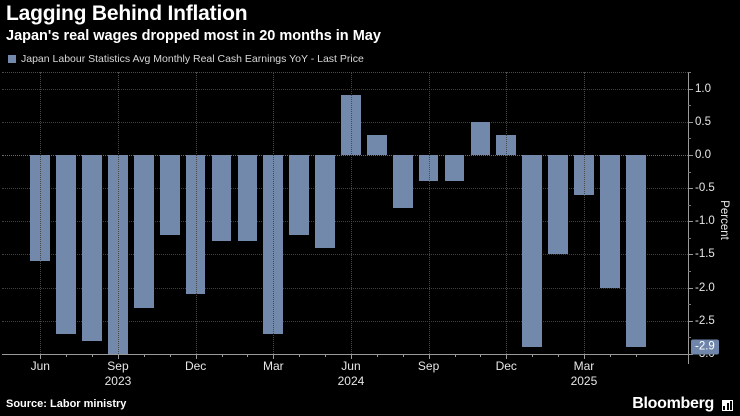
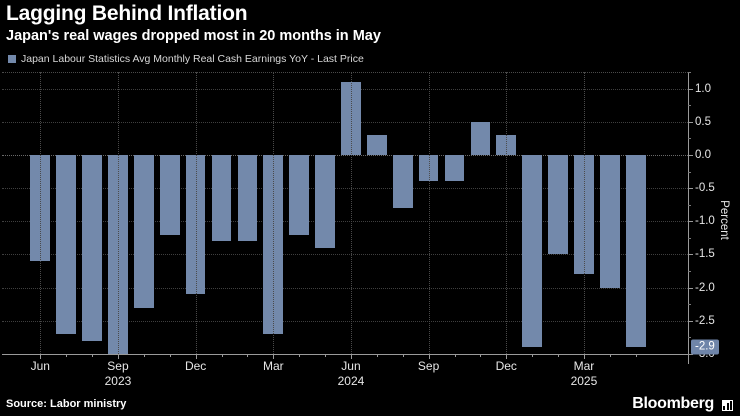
Jun 2024: 0.9 -> 1.1
Mar 2025: -0.6 -> -1.8
